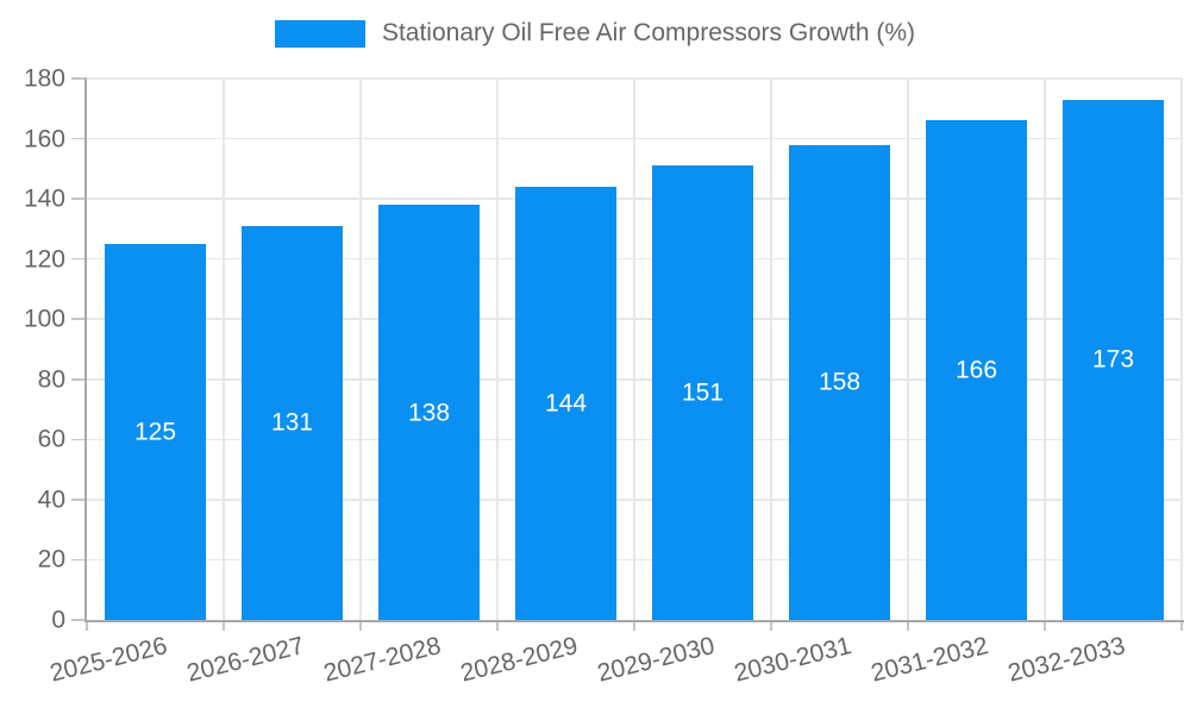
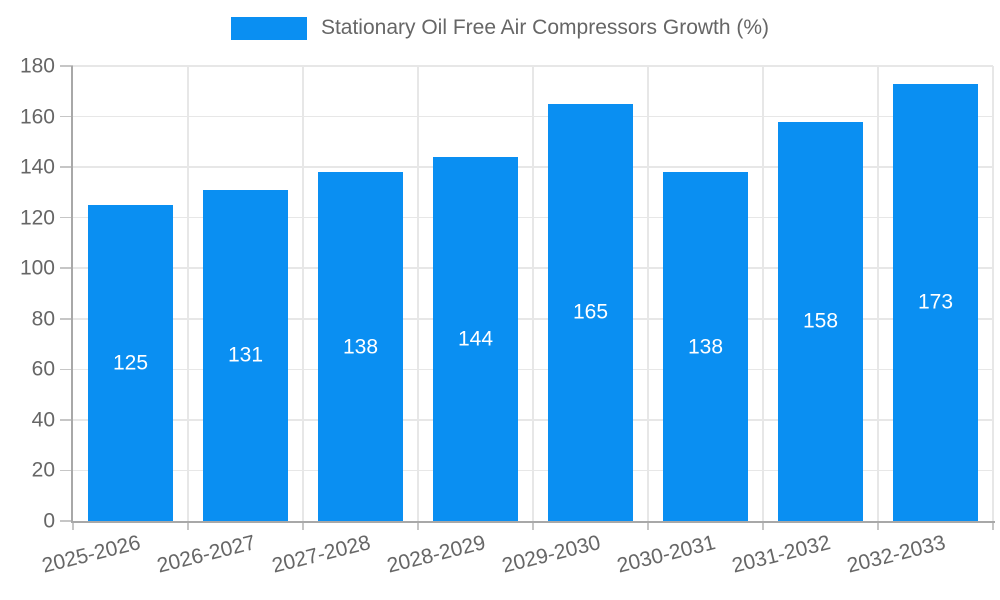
2029-2030: 151 -> 165
2030-2031: 158 -> 138
2031-2032: 166 -> 158
